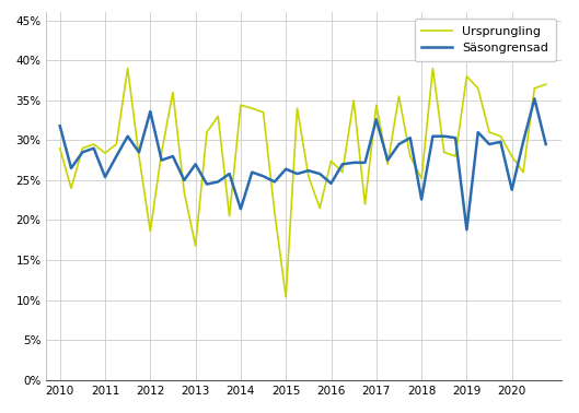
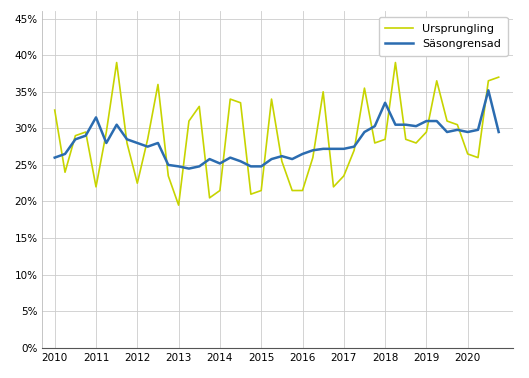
Ursprungling/2010: 29.0% -> 32.5%
Säsongrensad/2010: 31.8% -> 26.0%
Ursprungling/2011: 28.4% -> 22.0%
Säsongrensad/2011: 25.4% -> 31.5%
Ursprungling/2012: 18.6% -> 22.5%
Säsongrensad/2012: 33.6% -> 28.0%
Ursprungling/2013: 16.8% -> 19.5%
Säsongrensad/2013: 27.0% -> 24.8%
Ursprungling/2014: 34.4% -> 21.5%
Säsongrensad/2014: 21.4% -> 25.2%
Ursprungling/2015: 10.4% -> 21.5%
Säsongrensad/2015: 26.4% -> 24.8%
Ursprungling/2016: 27.4% -> 21.5%
Säsongrensad/2016: 24.6% -> 26.5%
Ursprungling/2017: 34.4% -> 23.5%
Säsongrensad/2017: 32.6% -> 27.2%
Ursprungling/2018: 25.2% -> 28.5%
Säsongrensad/2018: 22.6% -> 33.5%
Ursprungling/2019: 38.0% -> 29.5%
Säsongrensad/2019: 18.8% -> 31.0%
Ursprungling/2020: 28.0% -> 26.5%
Säsongrensad/2020: 23.8% -> 29.5%
